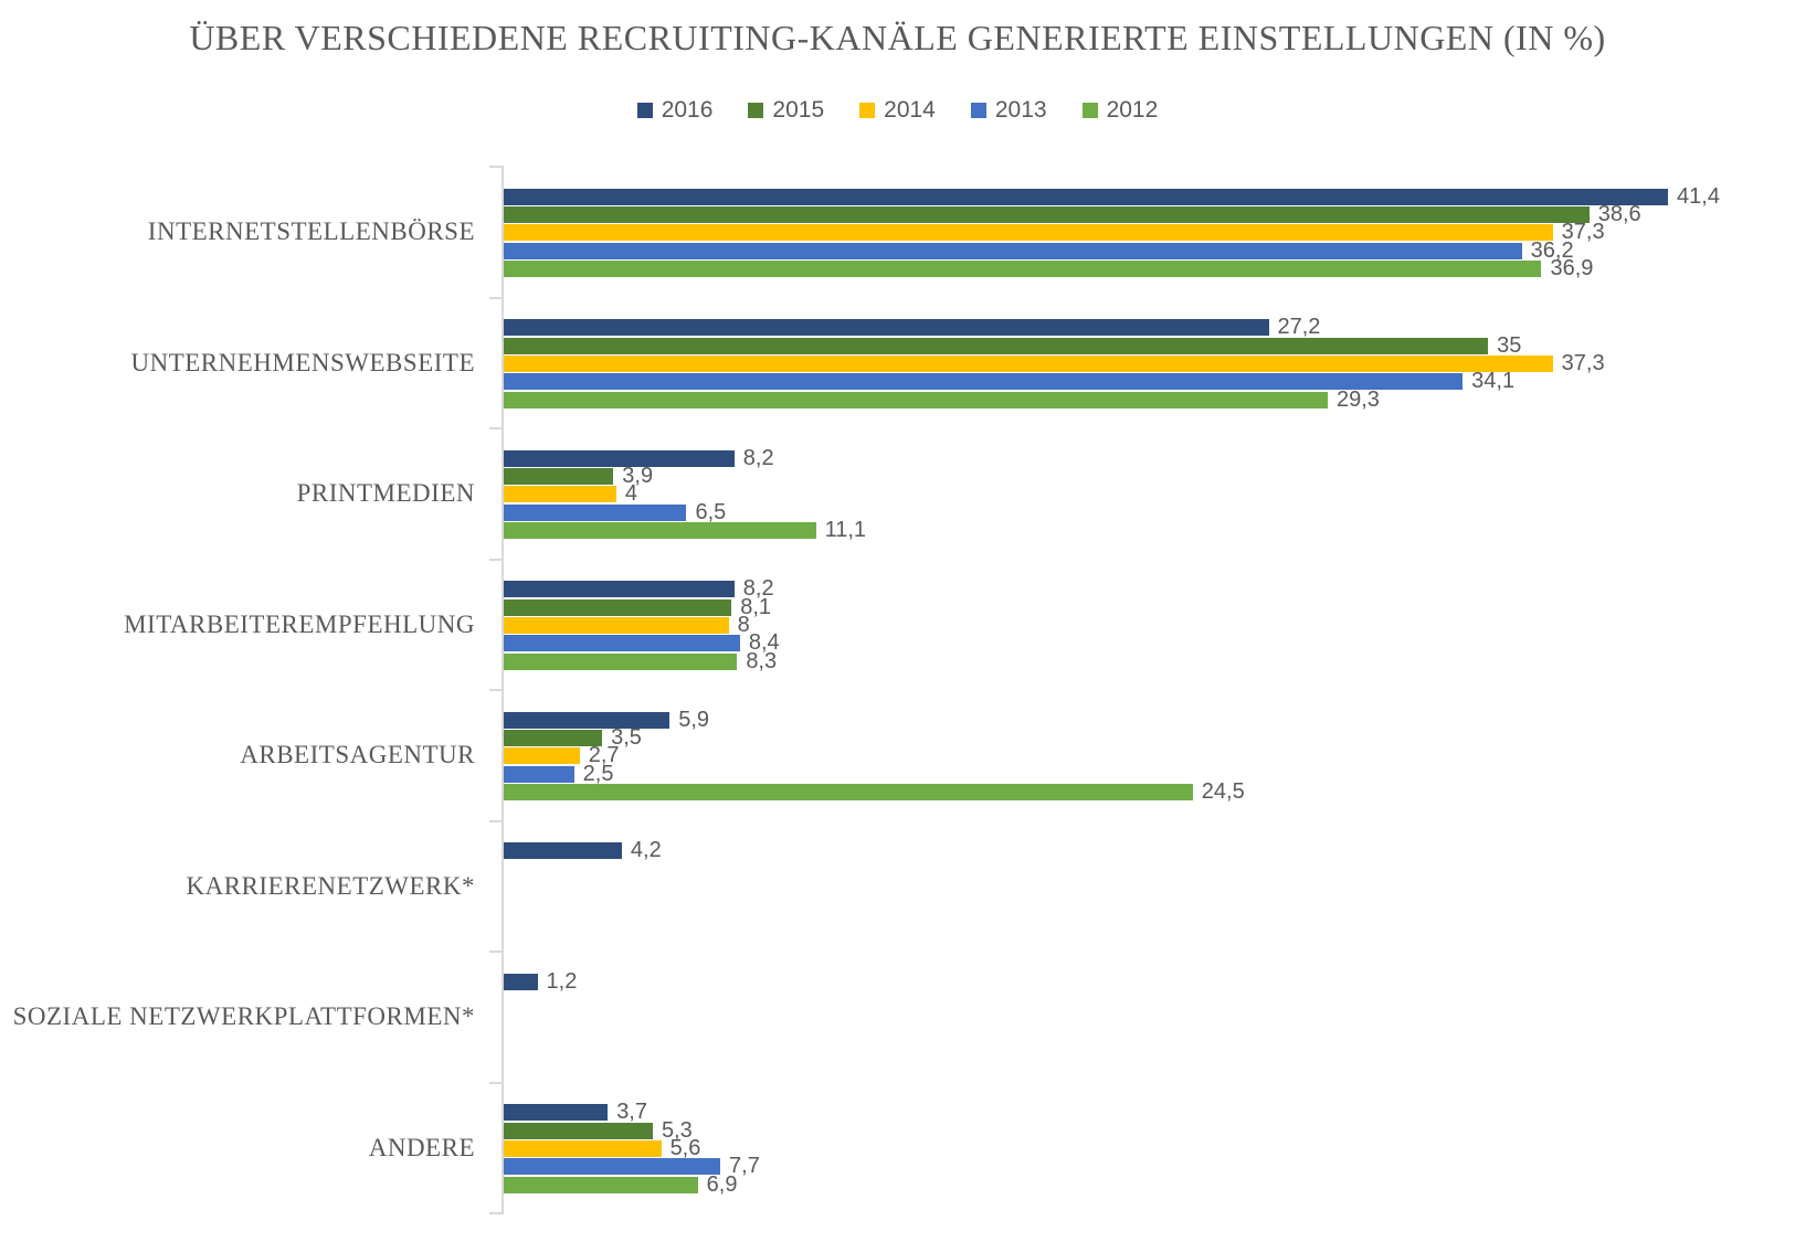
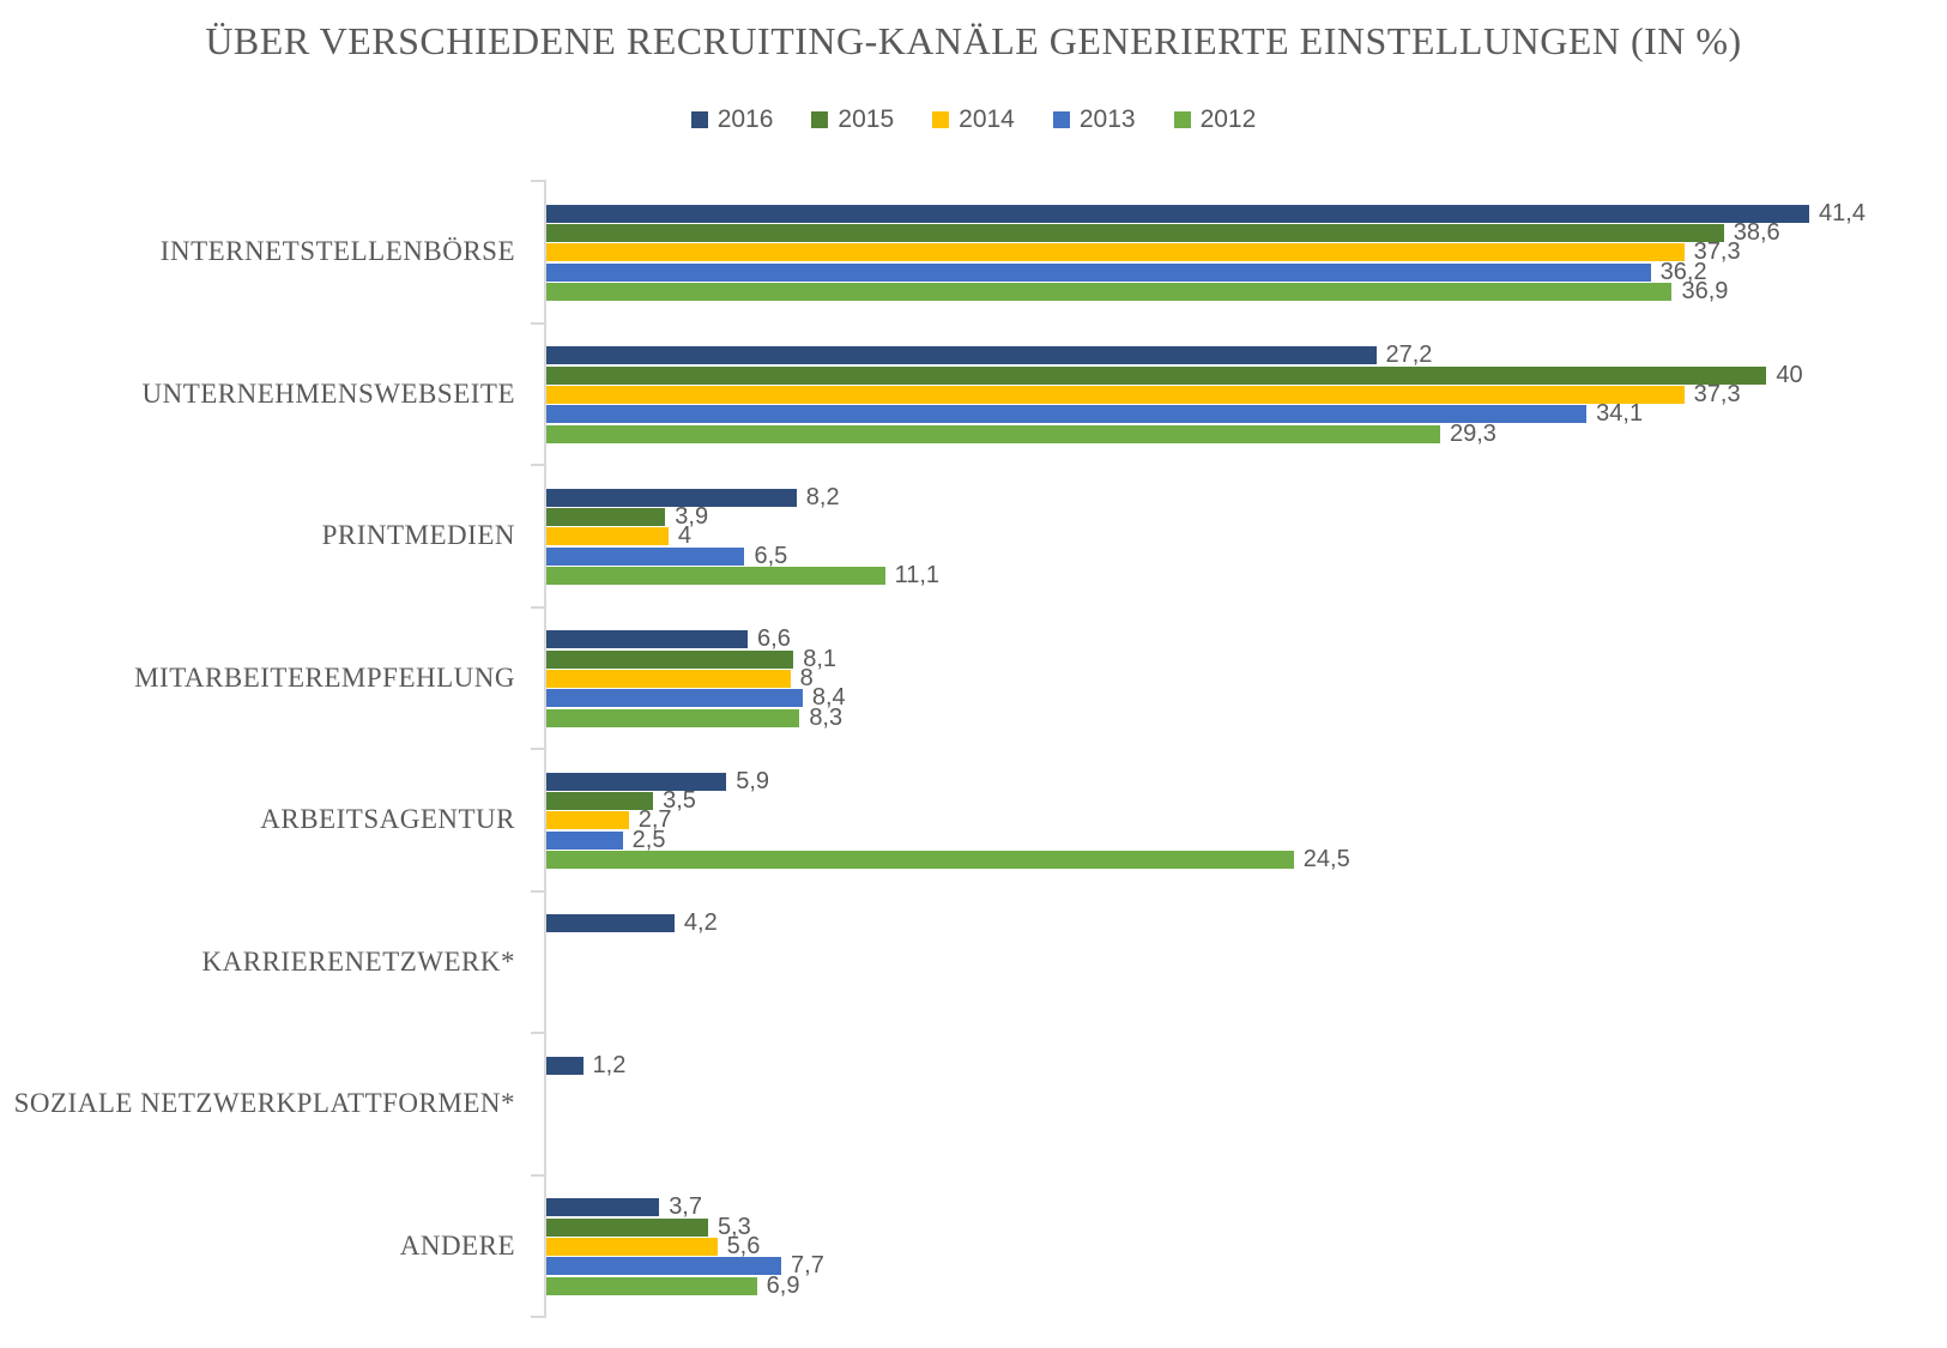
2015/UNTERNEHMENSWEBSEITE: 35 -> 40
2016/MITARBEITEREMPFEHLUNG: 8,2 -> 6,6
